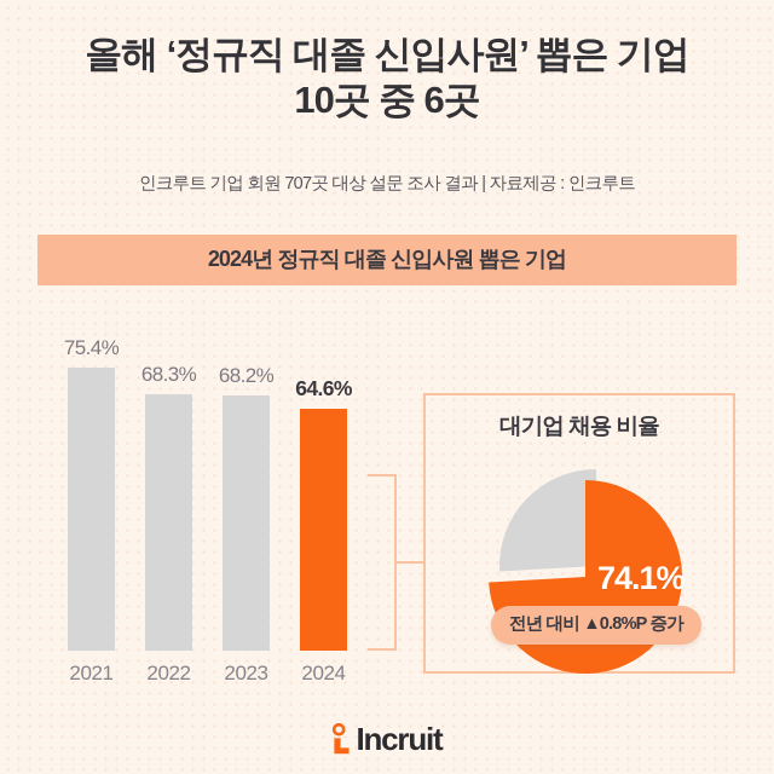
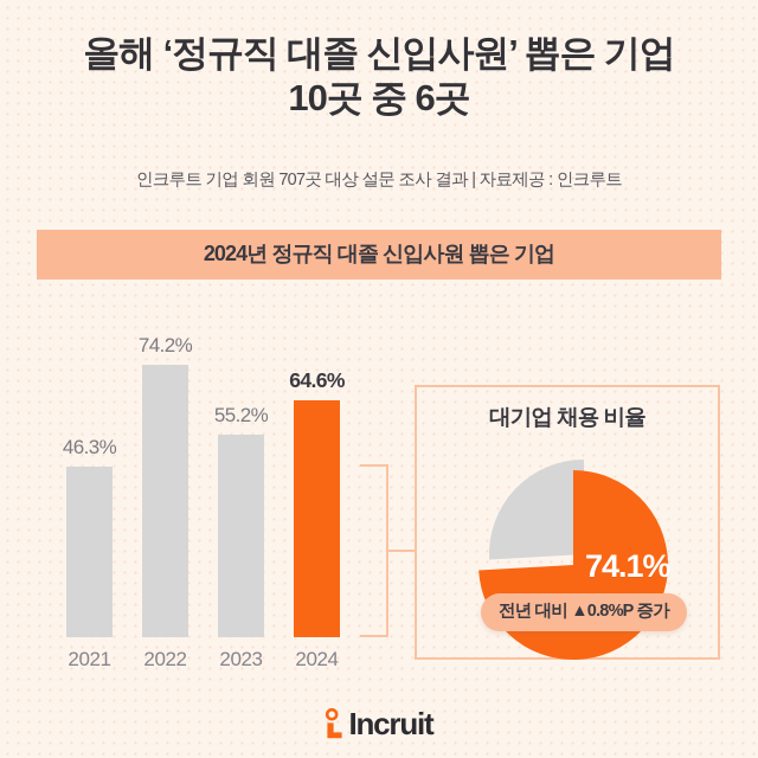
2024년 정규직 대졸 신입사원 뽑은 기업/2021: 75.4% -> 46.3%
2024년 정규직 대졸 신입사원 뽑은 기업/2022: 68.3% -> 74.2%
2024년 정규직 대졸 신입사원 뽑은 기업/2023: 68.2% -> 55.2%
